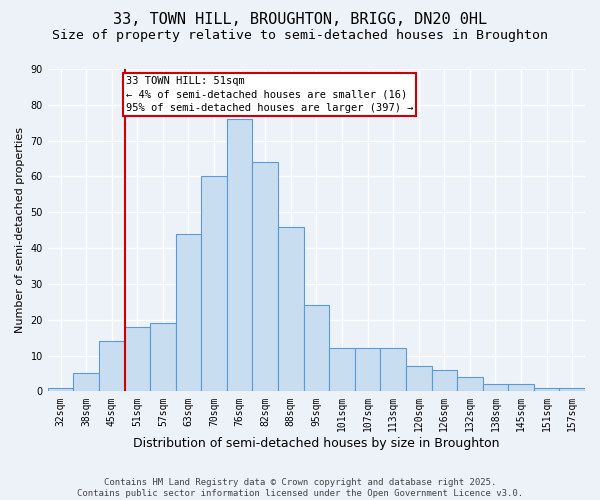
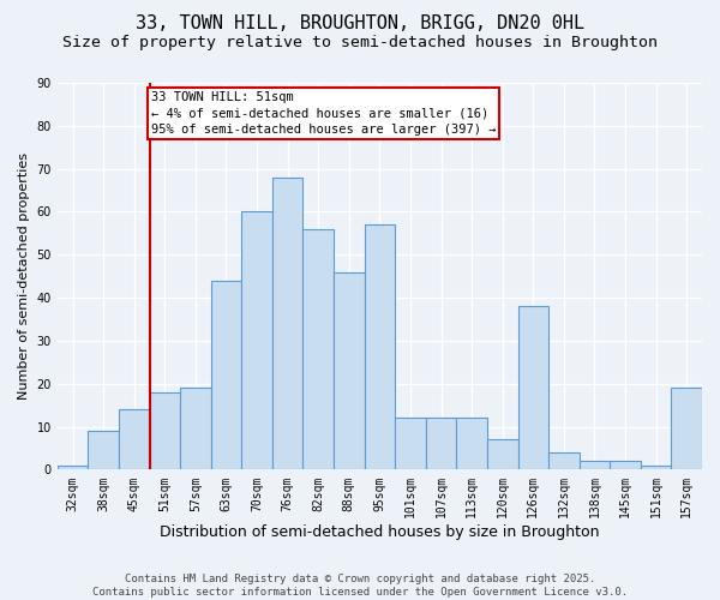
38sqm: 5 -> 9
76sqm: 76 -> 68
82sqm: 64 -> 56
95sqm: 24 -> 57
126sqm: 6 -> 38
157sqm: 1 -> 19
